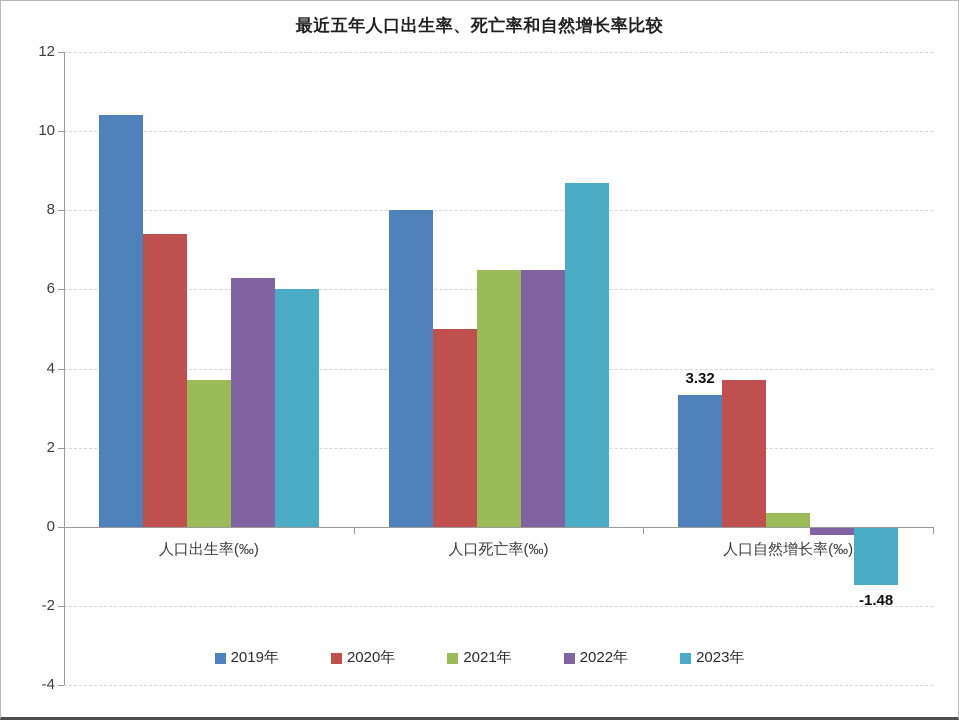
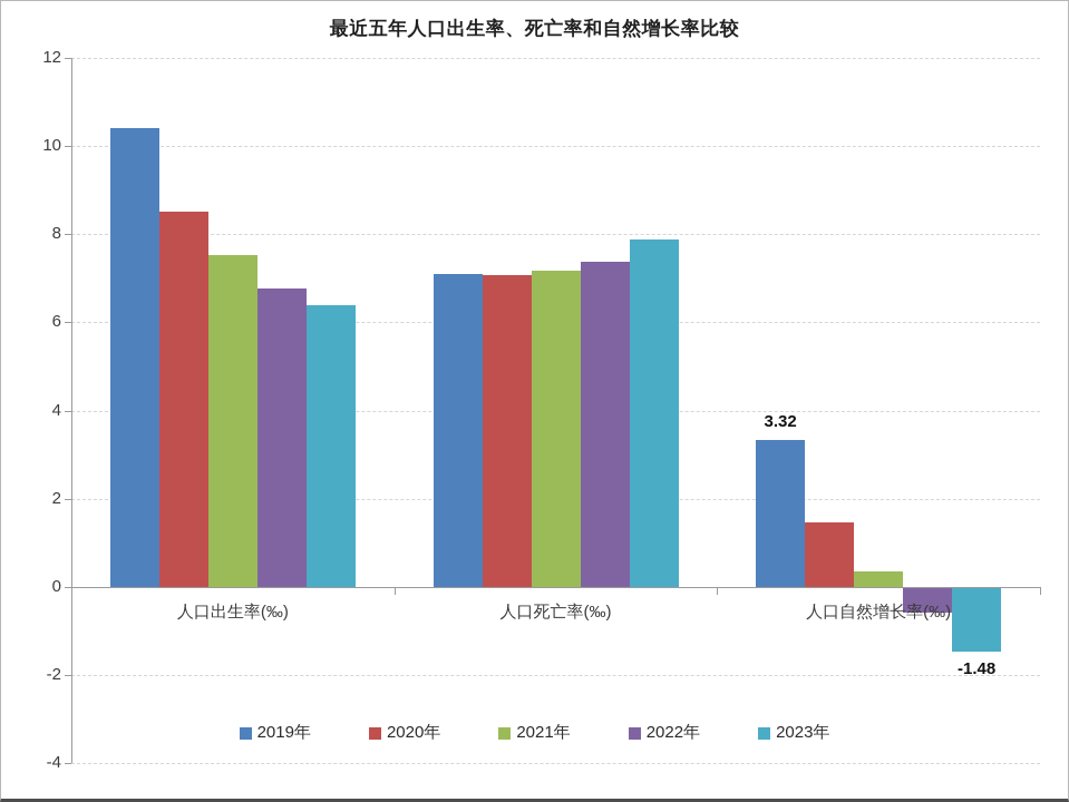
2020年/人口出生率(‰): 7.4 -> 8.5
2021年/人口出生率(‰): 3.7 -> 7.5
2022年/人口出生率(‰): 6.3 -> 6.8
2023年/人口出生率(‰): 6.0 -> 6.4
2019年/人口死亡率(‰): 8.0 -> 7.1
2020年/人口死亡率(‰): 5.0 -> 7.1
2021年/人口死亡率(‰): 6.5 -> 7.2
2022年/人口死亡率(‰): 6.5 -> 7.4
2023年/人口死亡率(‰): 8.7 -> 7.9
2020年/人口自然增长率(‰): 3.7 -> 1.4
2022年/人口自然增长率(‰): -0.2 -> -0.6
